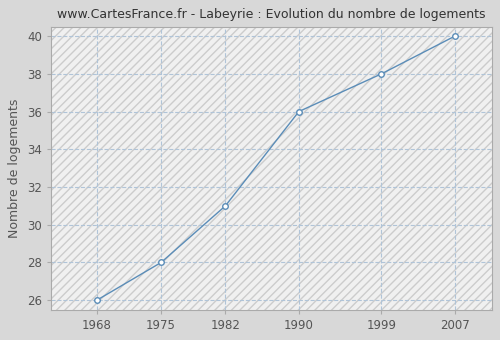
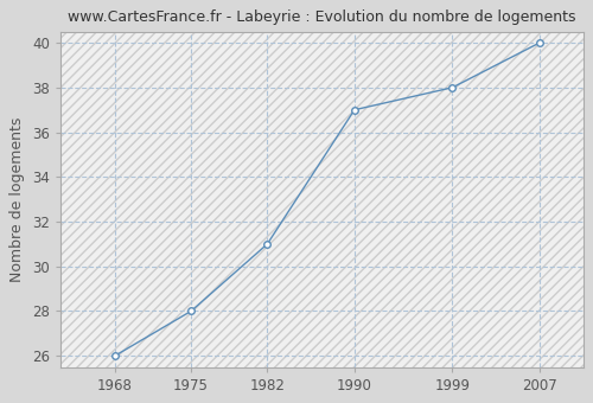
1990: 36 -> 37
